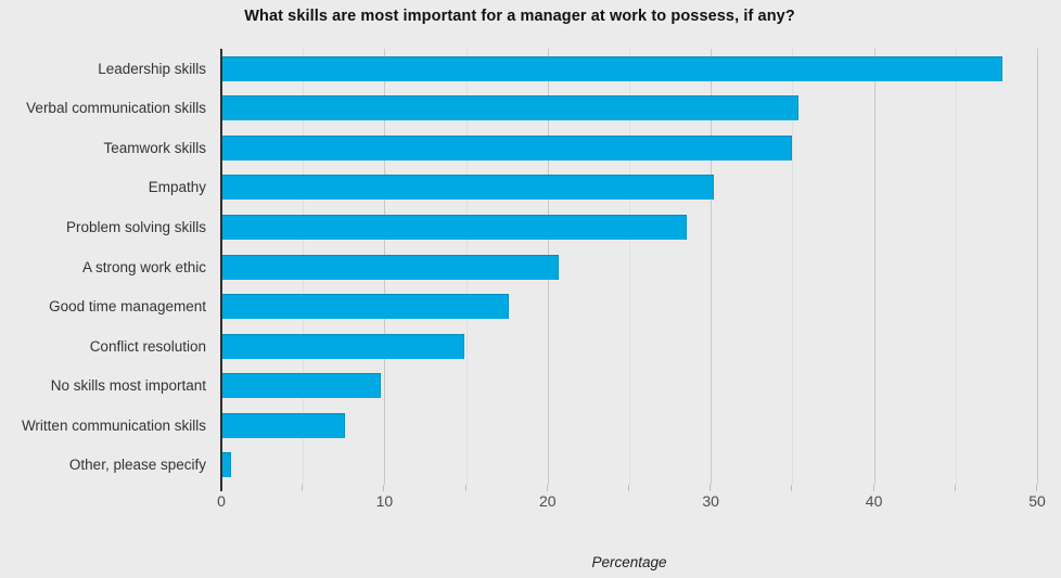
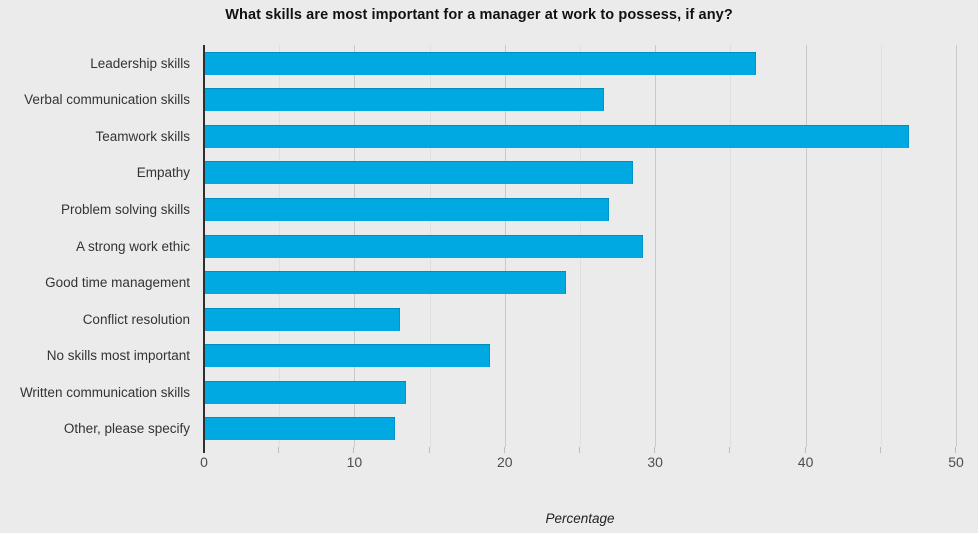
Leadership skills: 47.9 -> 36.7
Verbal communication skills: 35.4 -> 26.6
Teamwork skills: 35.0 -> 46.9
Empathy: 30.2 -> 28.5
Problem solving skills: 28.5 -> 26.9
A strong work ethic: 20.7 -> 29.2
Good time management: 17.6 -> 24.1
Conflict resolution: 14.9 -> 13.0
No skills most important: 9.8 -> 19.0
Written communication skills: 7.6 -> 13.4
Other, please specify: 0.6 -> 12.7
